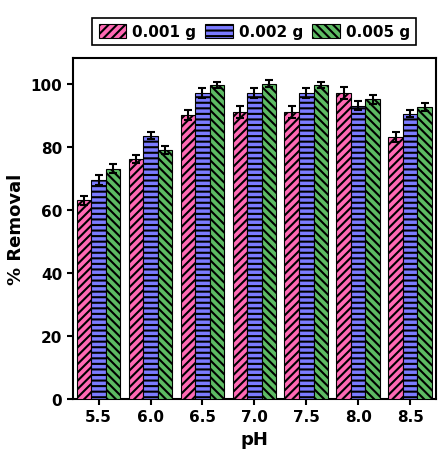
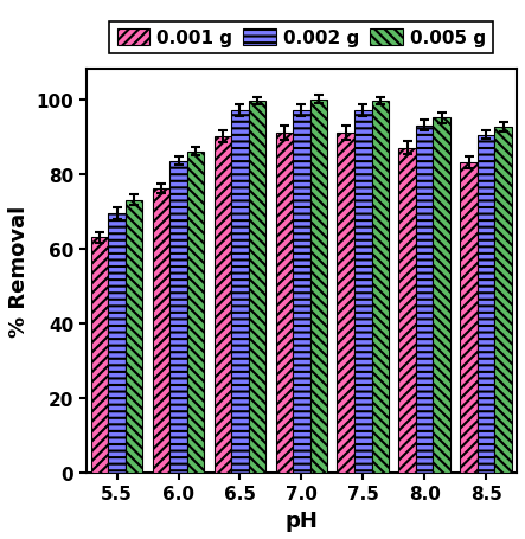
0.005 g/6.0: 79.0 -> 86.0
0.001 g/8.0: 97 -> 87
